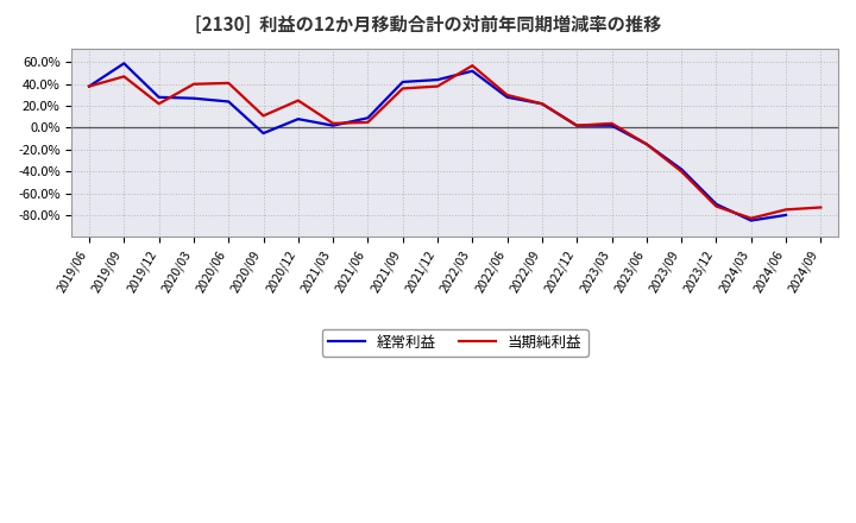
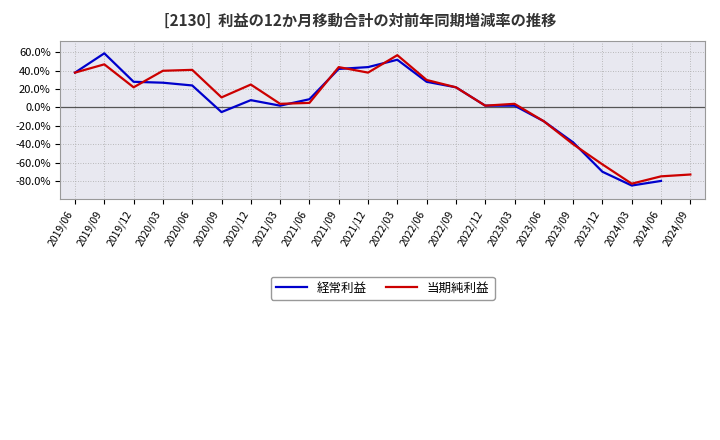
当期純利益/2021/09: 36% -> 44%
当期純利益/2023/12: -72% -> -62%
